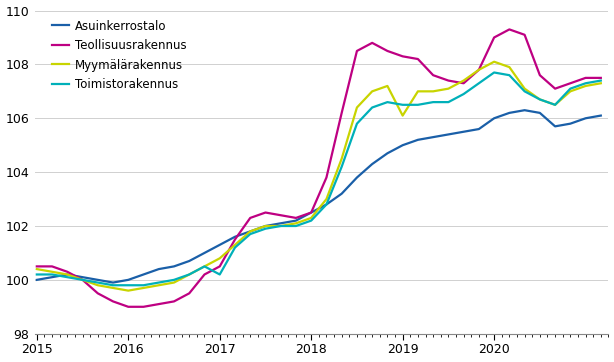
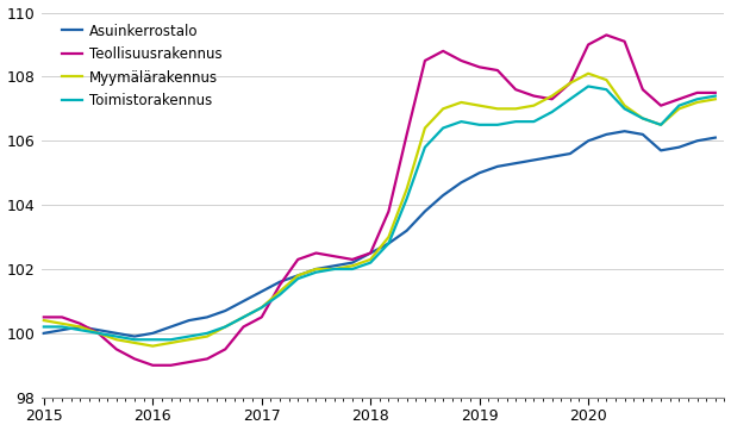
Toimistorakennus/2017: 100.2 -> 100.8
Myymälärakennus/2019: 106.1 -> 107.1
